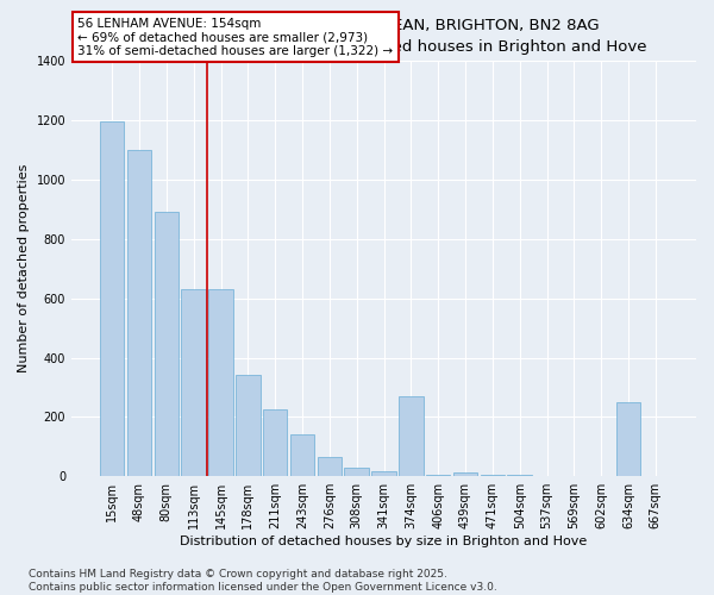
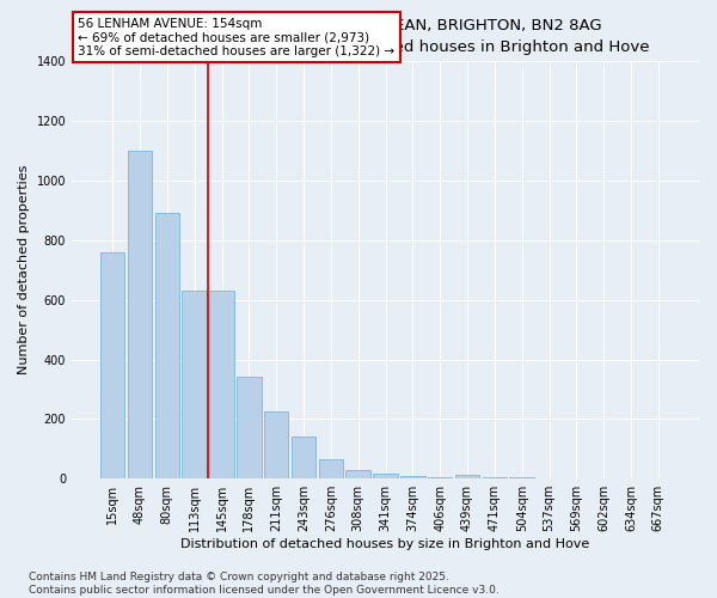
15sqm: 1195 -> 760
374sqm: 270 -> 8
634sqm: 250 -> 1
